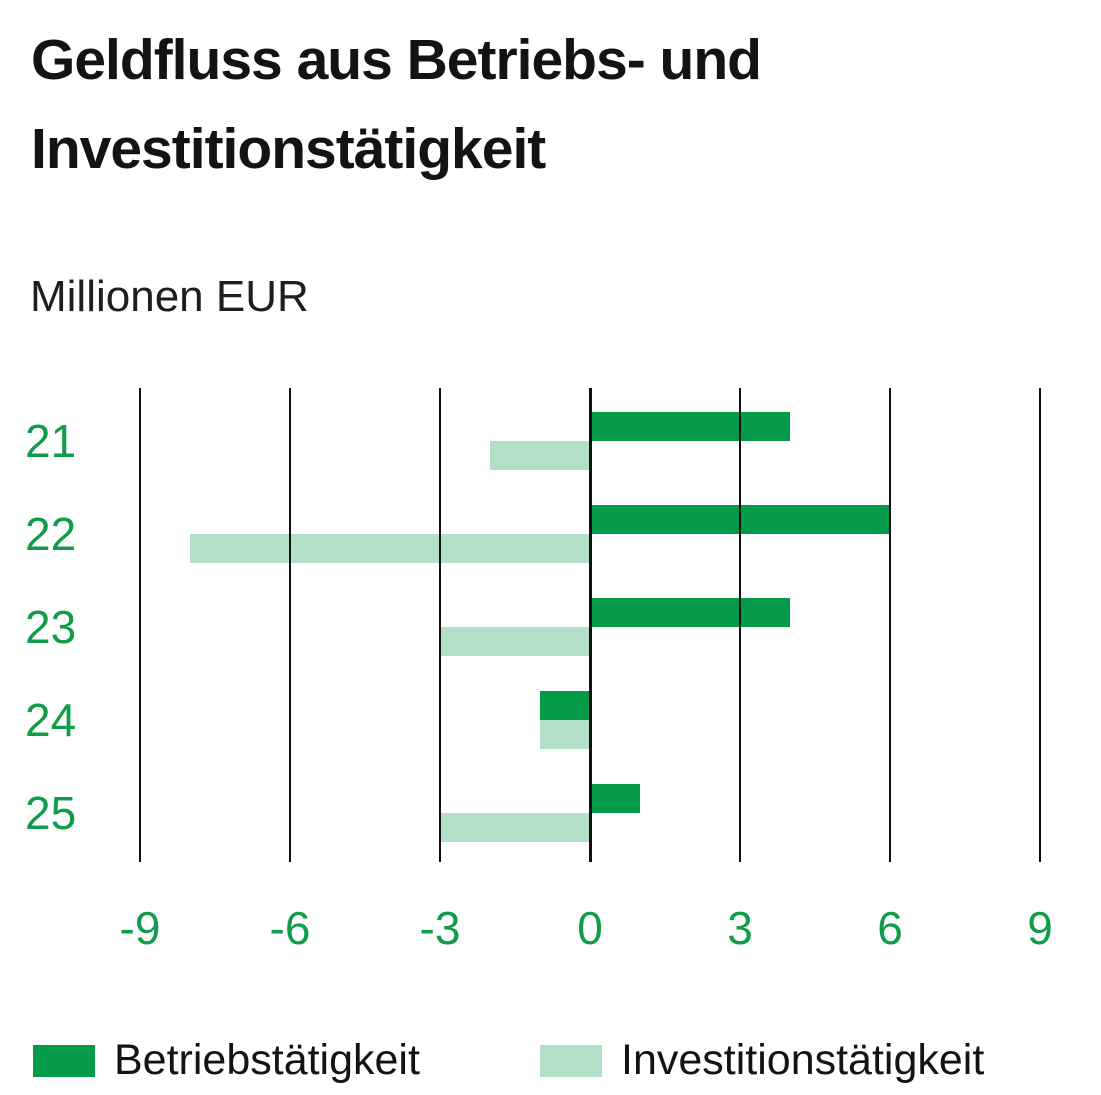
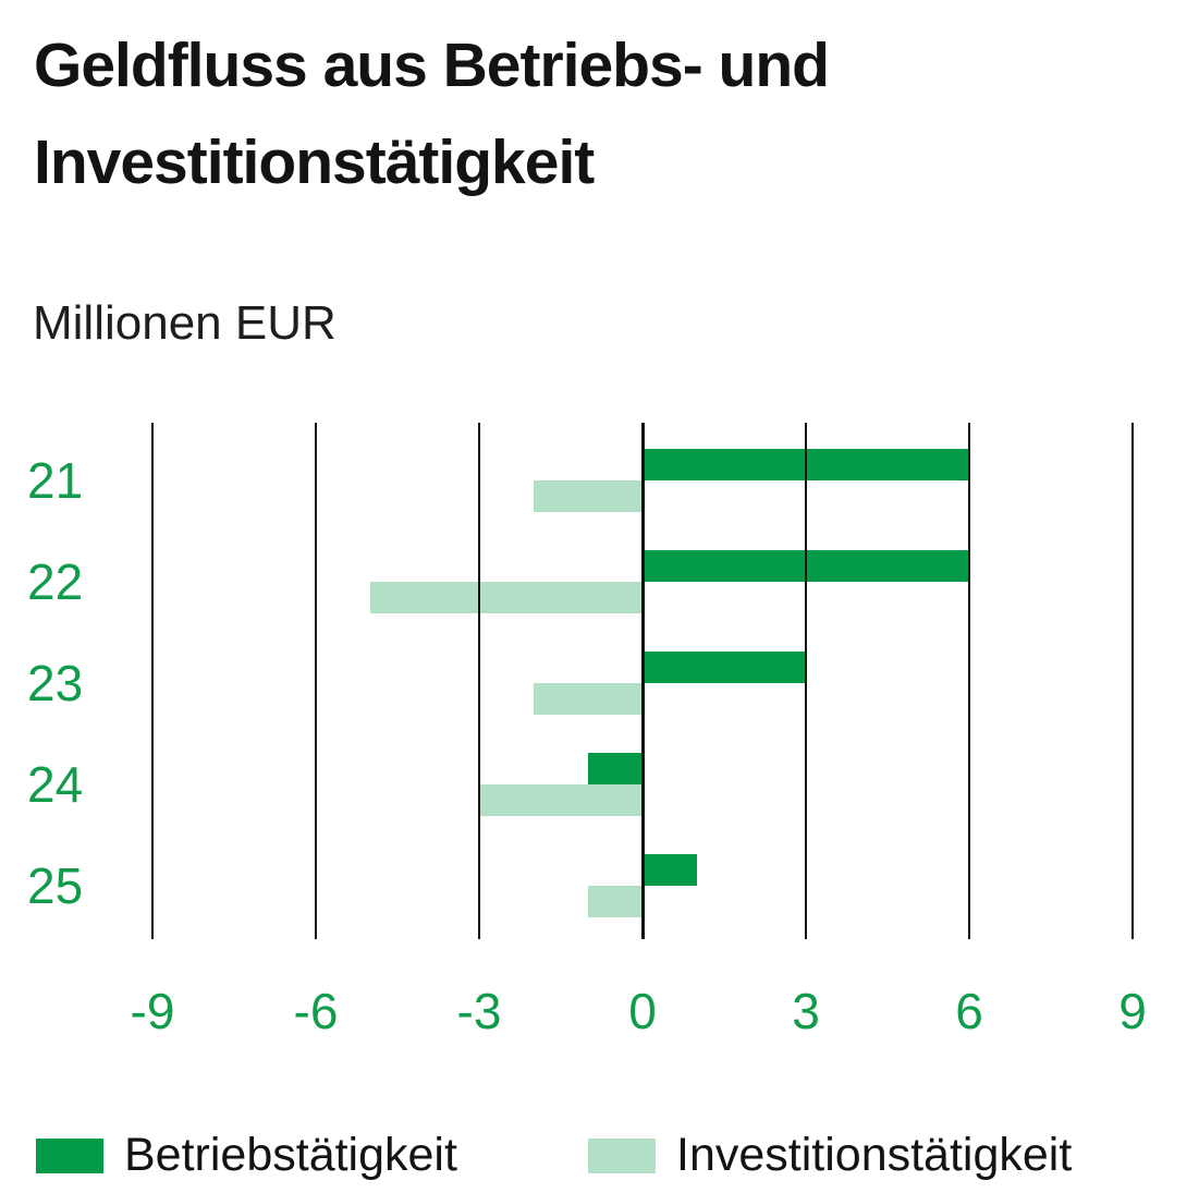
Betriebstätigkeit/21: 4 -> 6
Investitionstätigkeit/22: -8 -> -5
Betriebstätigkeit/23: 4 -> 3
Investitionstätigkeit/23: -3 -> -2
Investitionstätigkeit/24: -1 -> -3
Investitionstätigkeit/25: -3 -> -1
